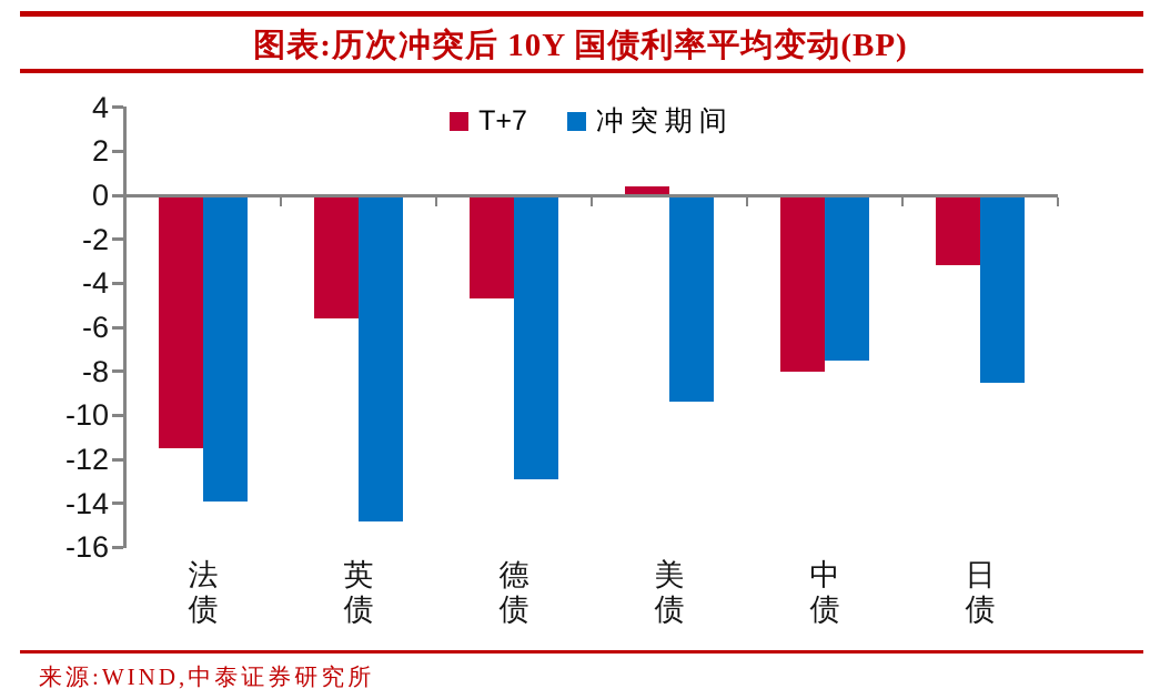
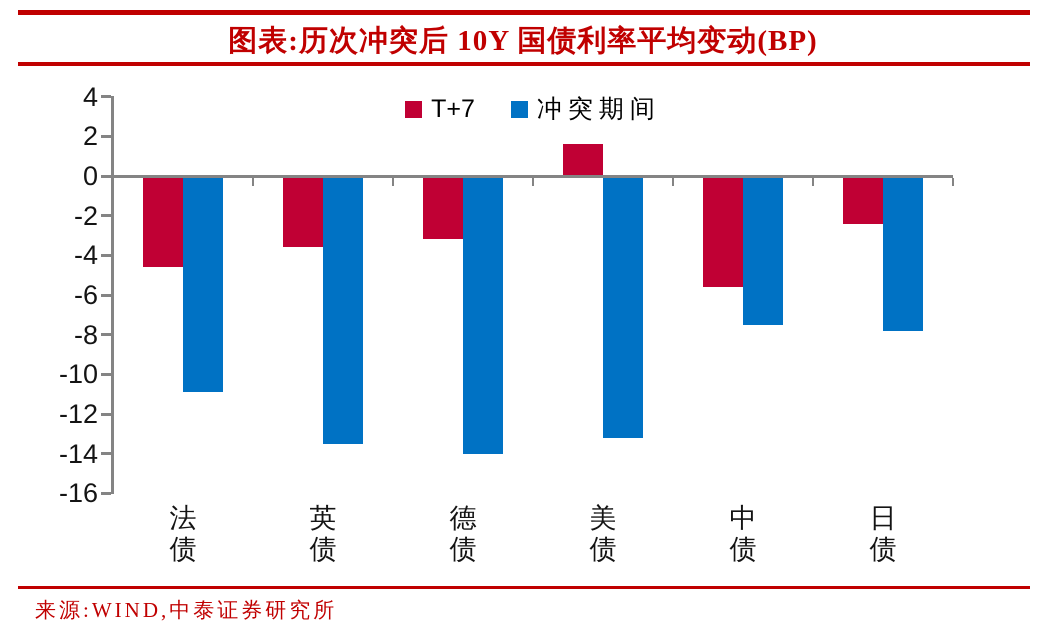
T+7/法债: -11.5 -> -4.6
冲突期间/法债: -13.9 -> -10.9
T+7/英债: -5.6 -> -3.6
冲突期间/英债: -14.8 -> -13.5
T+7/德债: -4.7 -> -3.2
冲突期间/德债: -12.9 -> -14.0
T+7/美债: 0.4 -> 1.6
冲突期间/美债: -9.4 -> -13.2
T+7/中债: -8.0 -> -5.6
T+7/日债: -3.2 -> -2.4
冲突期间/日债: -8.5 -> -7.8
